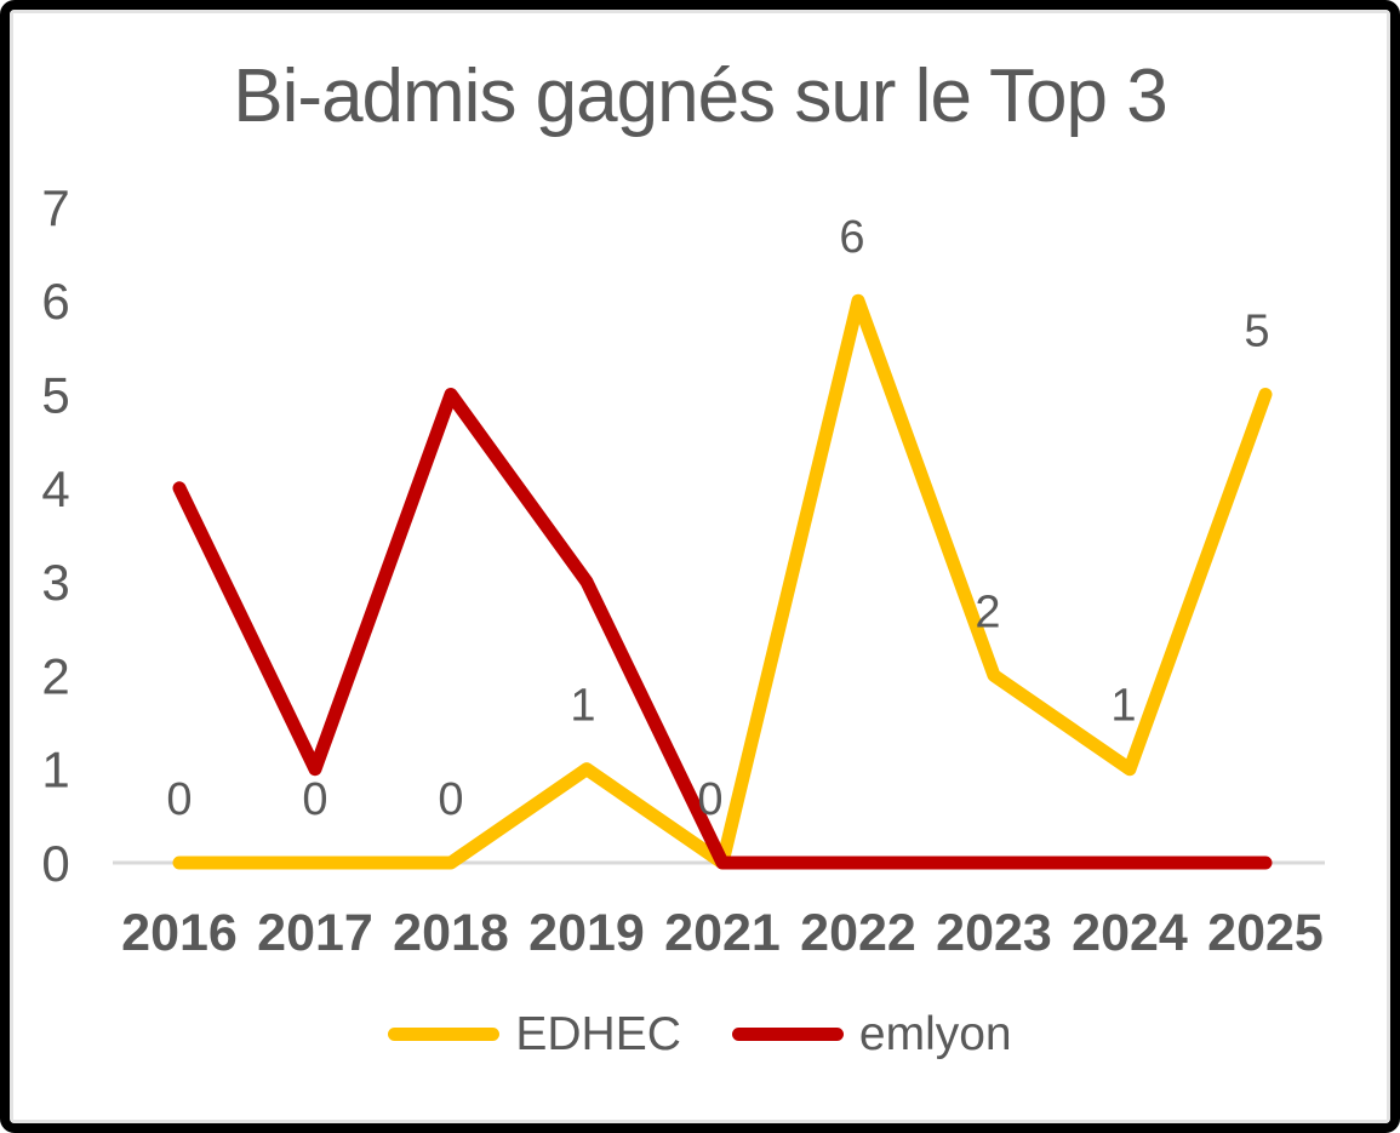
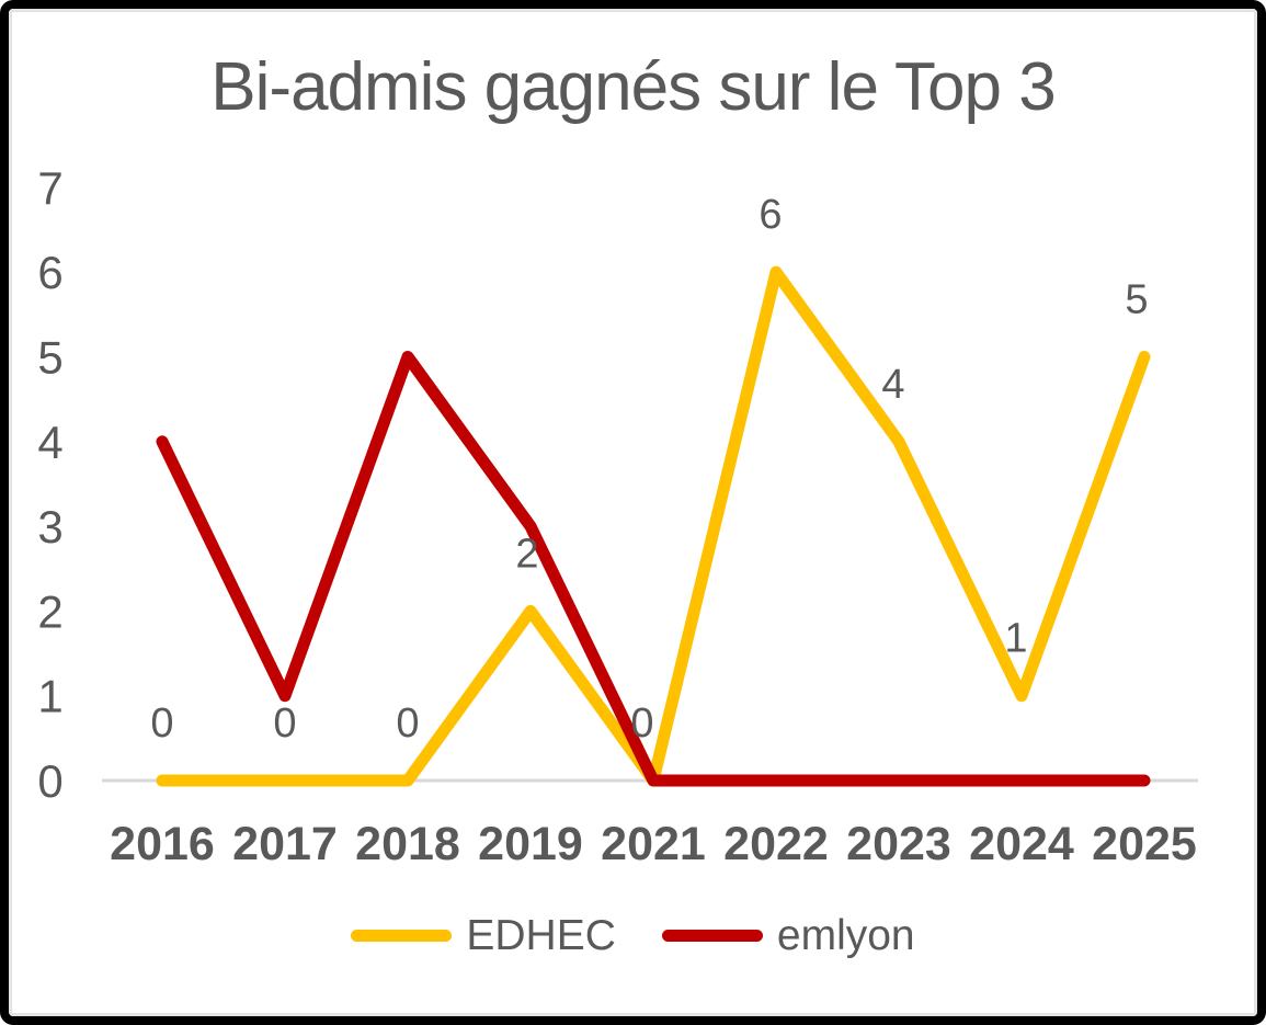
EDHEC/2019: 1 -> 2
EDHEC/2023: 2 -> 4
